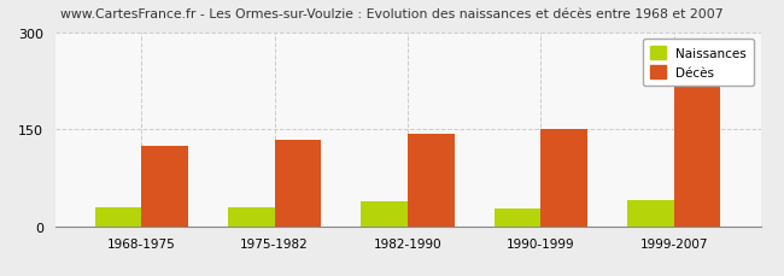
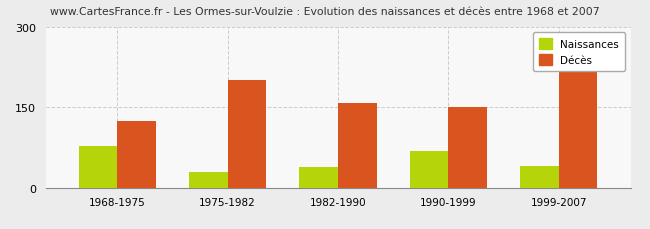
Naissances/1968-1975: 30 -> 78
Décès/1975-1982: 133 -> 200
Décès/1982-1990: 143 -> 158
Naissances/1990-1999: 27 -> 68
